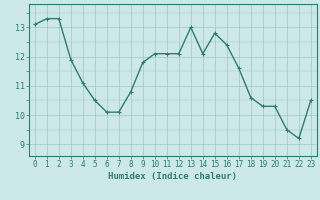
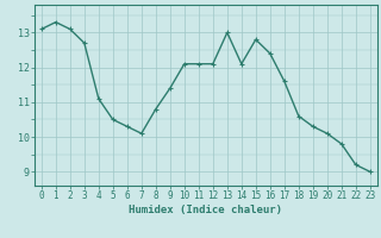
2: 13.3 -> 13.1
3: 11.9 -> 12.7
6: 10.1 -> 10.3
9: 11.8 -> 11.4
20: 10.3 -> 10.1
21: 9.5 -> 9.8
23: 10.5 -> 9.0
